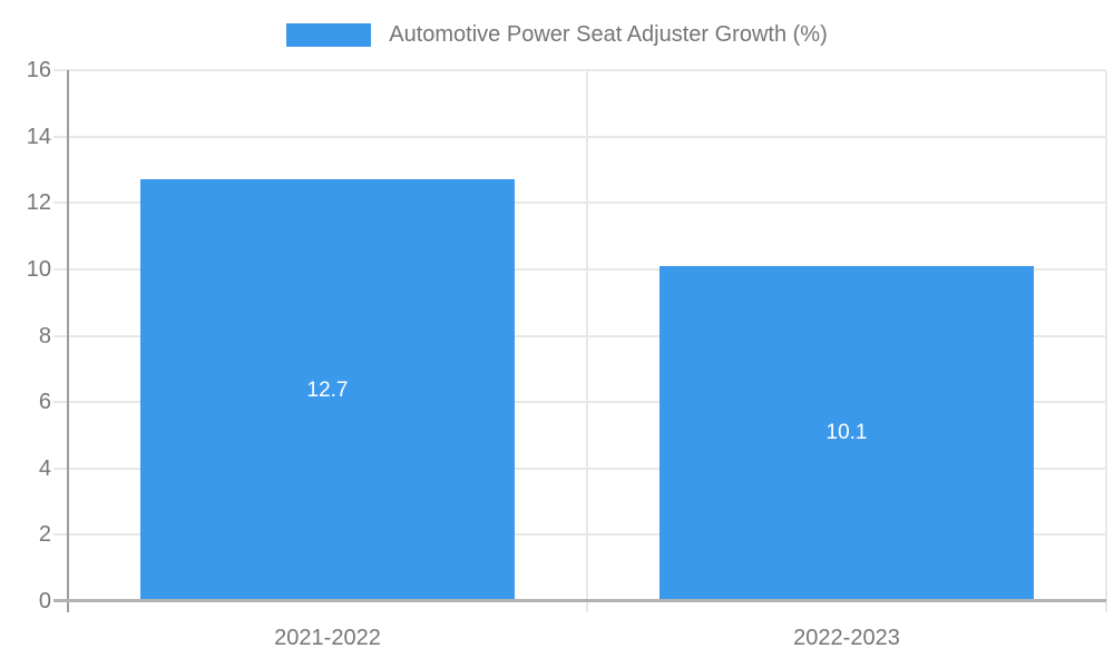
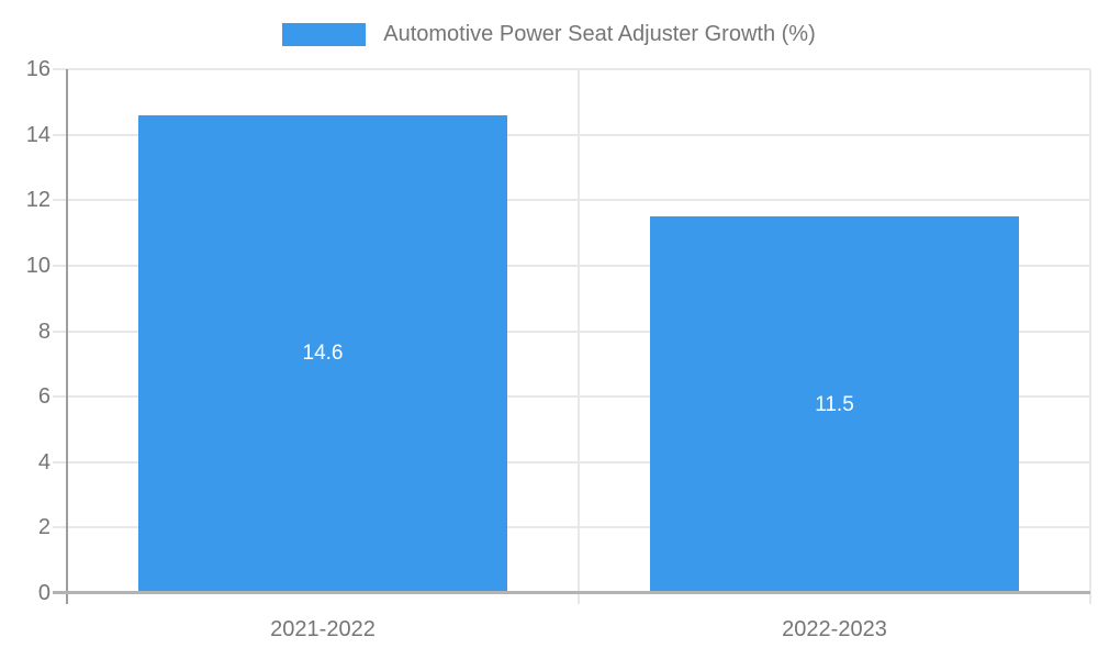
2021-2022: 12.7 -> 14.6
2022-2023: 10.1 -> 11.5
